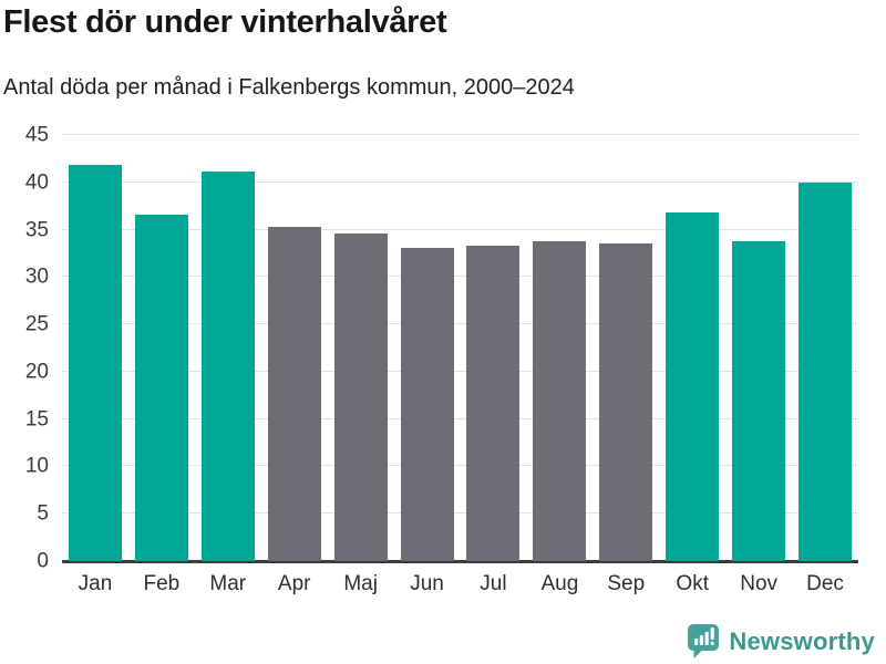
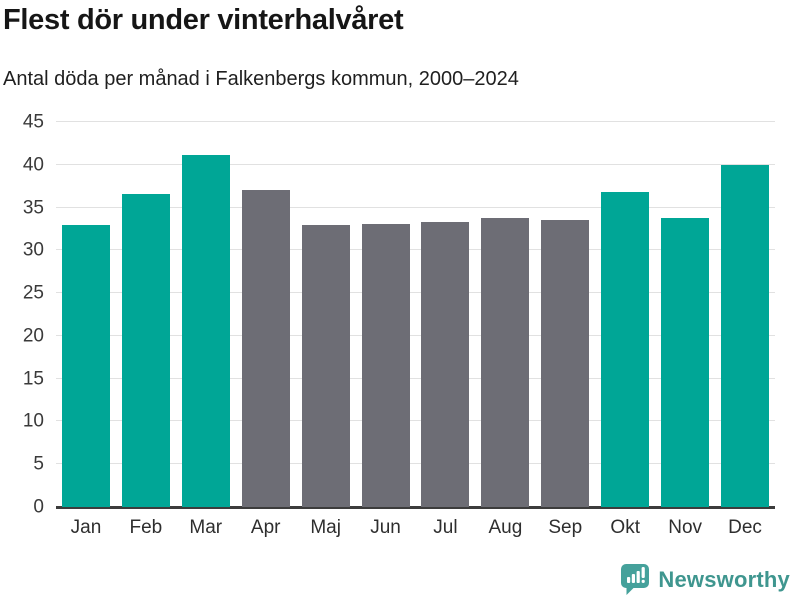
Jan: 42 -> 33
Apr: 35 -> 37
Maj: 35 -> 33
